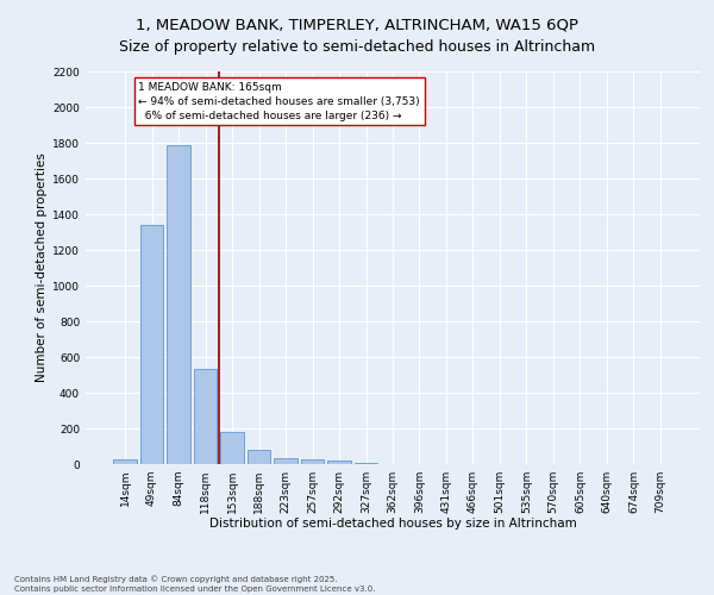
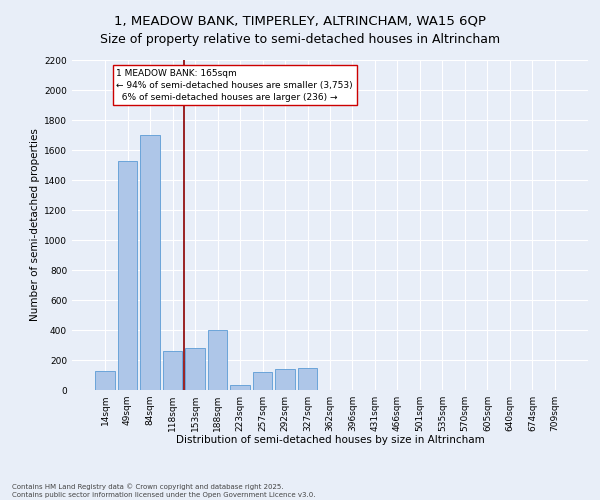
14sqm: 30 -> 130
49sqm: 1340 -> 1530
84sqm: 1790 -> 1700
118sqm: 540 -> 260
153sqm: 180 -> 280
188sqm: 80 -> 400
257sqm: 20 -> 120
292sqm: 20 -> 140
327sqm: 10 -> 150
